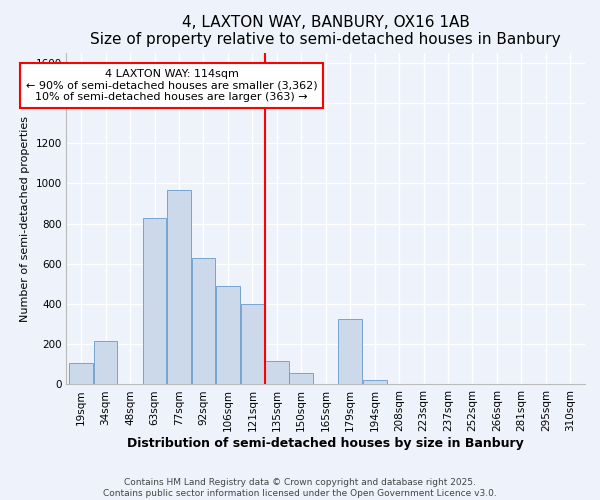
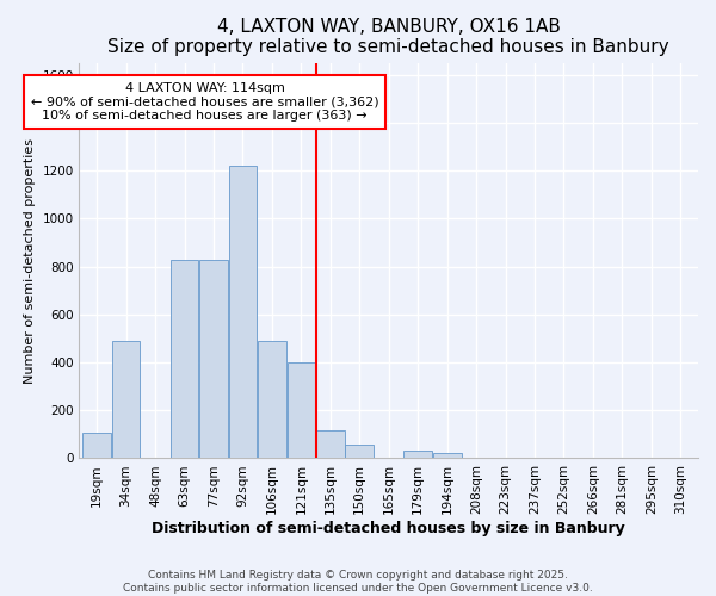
34sqm: 215 -> 490
77sqm: 965 -> 830
92sqm: 630 -> 1220
179sqm: 325 -> 30
